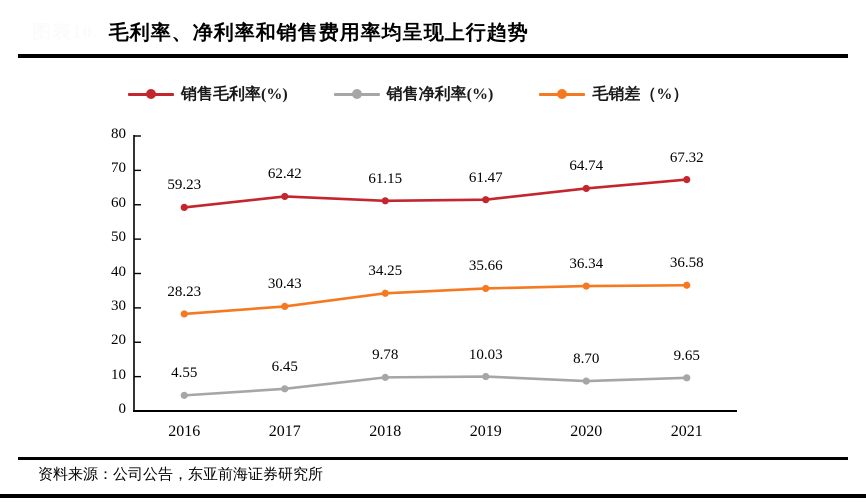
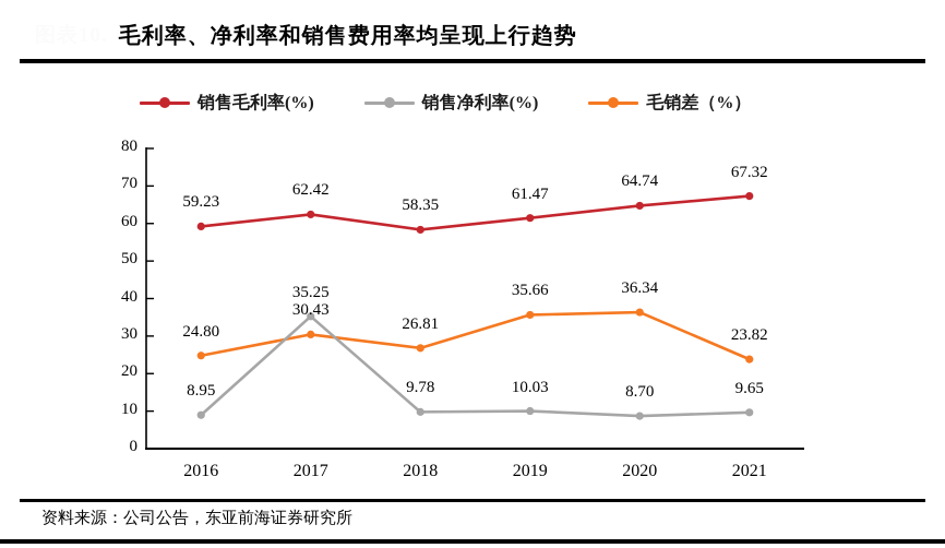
毛销差（%）/2016: 28.23 -> 24.80
销售净利率(%)/2016: 4.55 -> 8.95
销售净利率(%)/2017: 6.45 -> 35.25
销售毛利率(%)/2018: 61.15 -> 58.35
毛销差（%）/2018: 34.25 -> 26.81
毛销差（%）/2021: 36.58 -> 23.82
